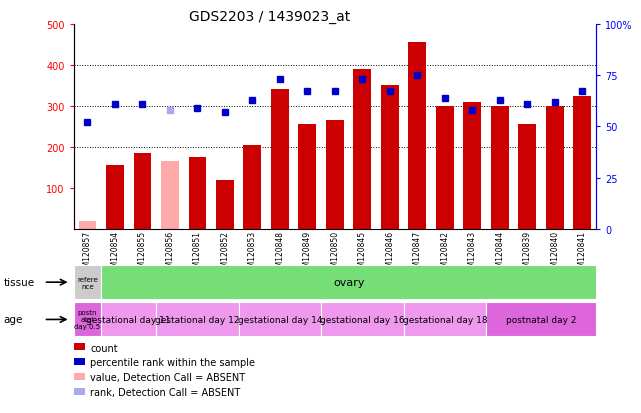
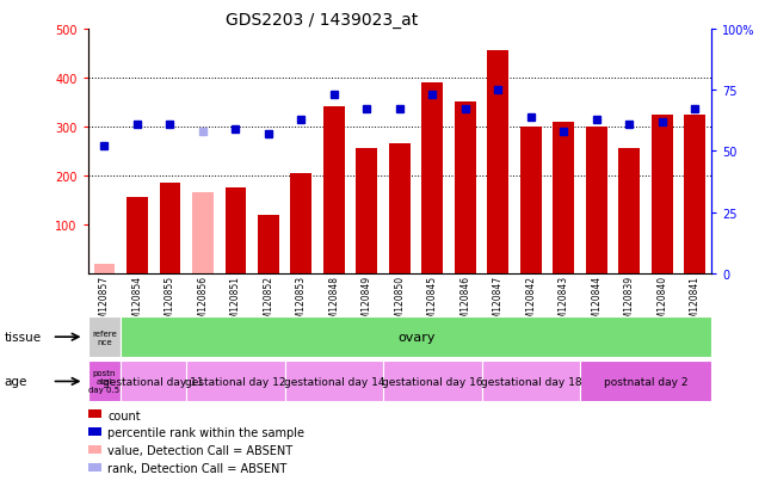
GSM120840: 300 -> 325
